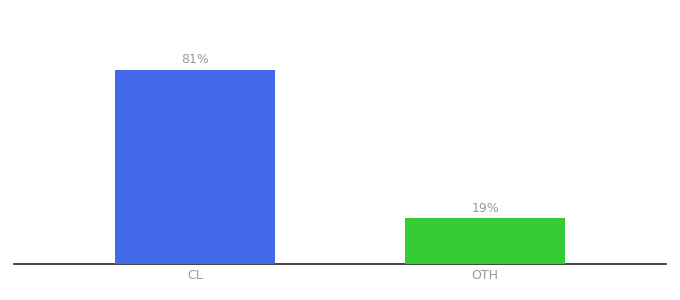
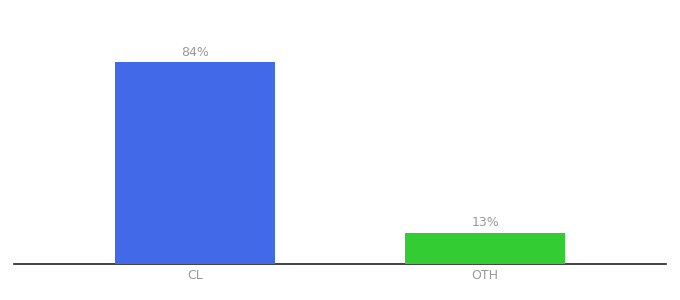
CL: 81% -> 84%
OTH: 19% -> 13%
